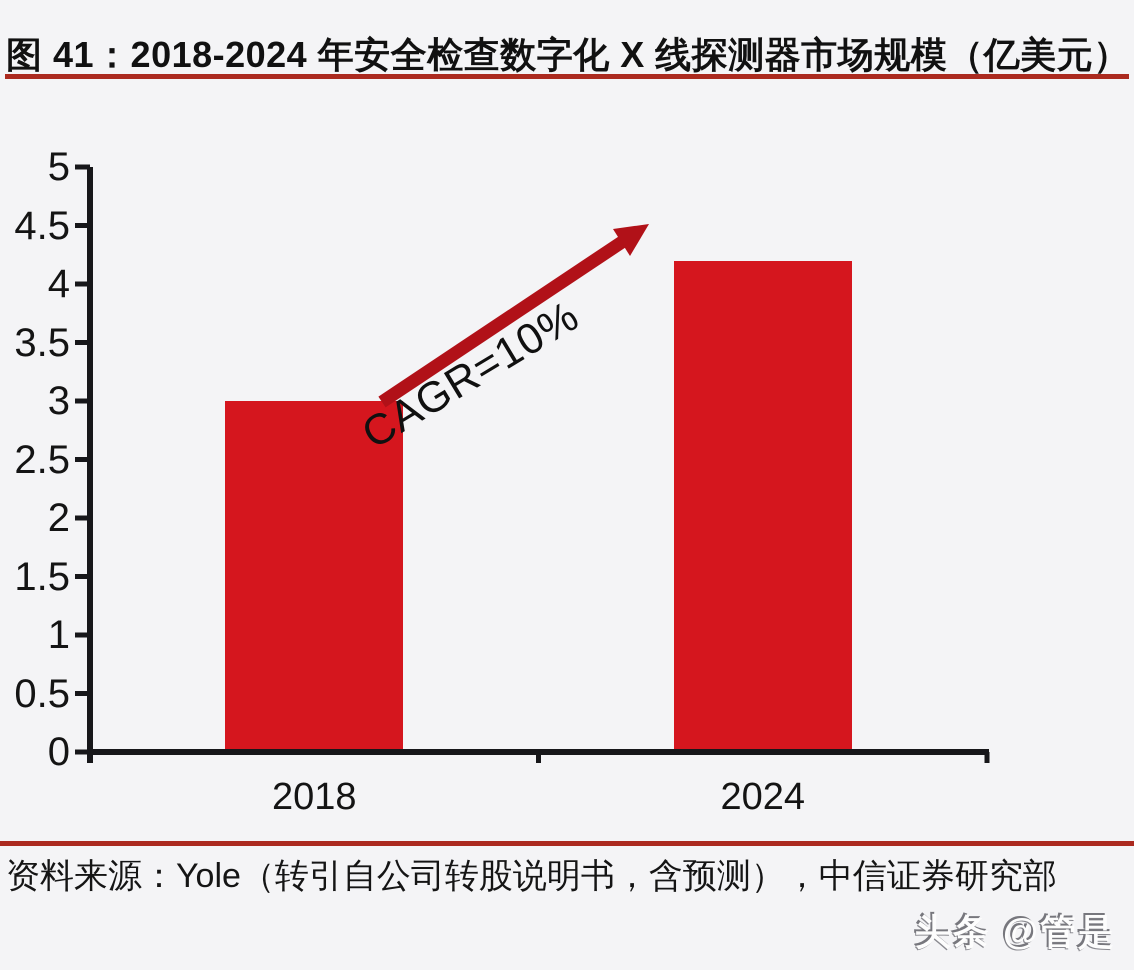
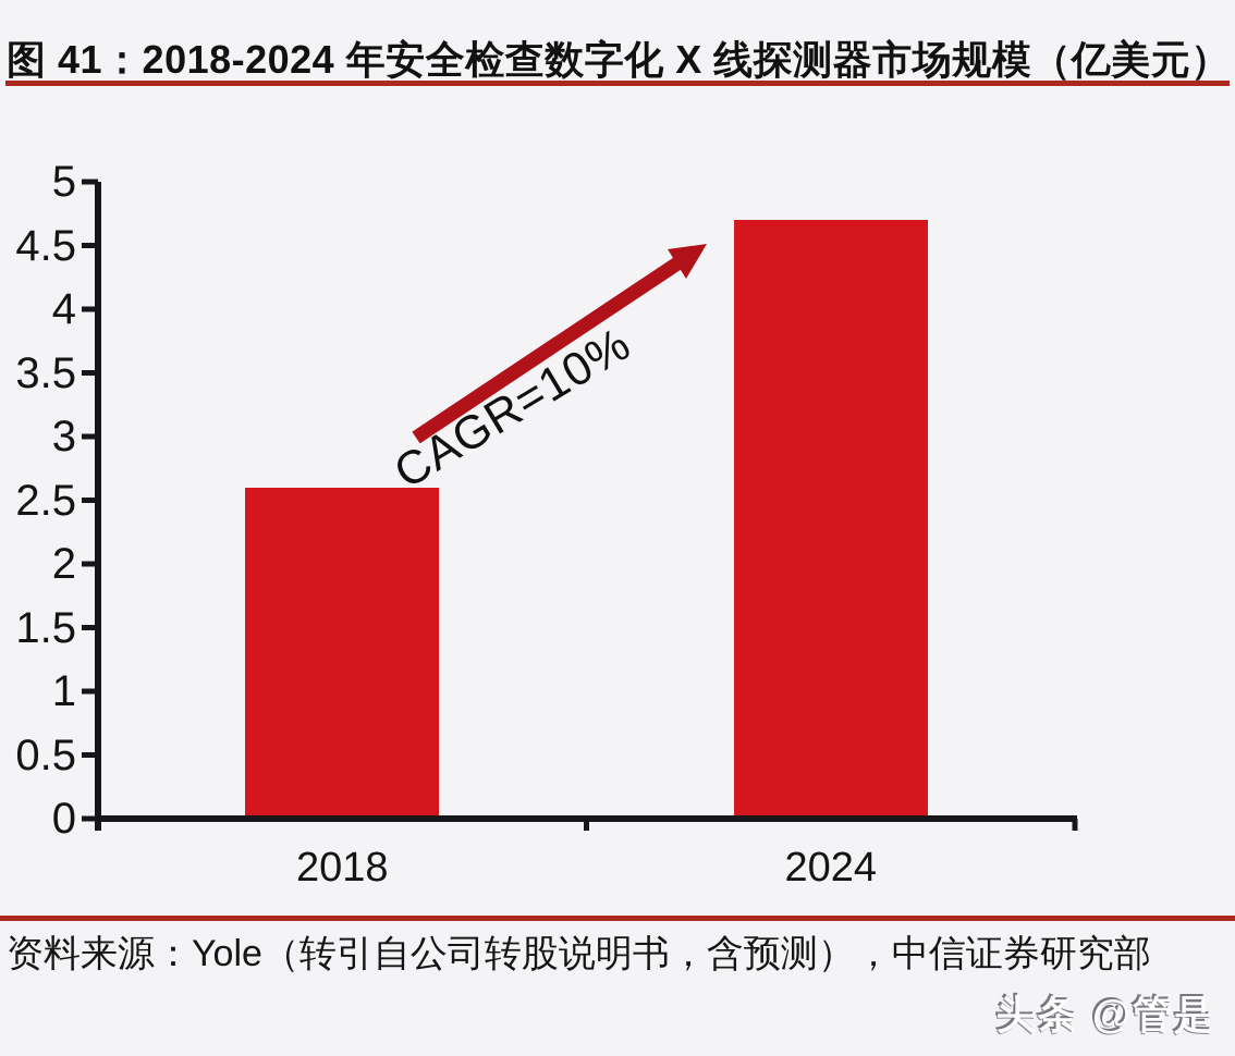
2018: 3.0 -> 2.6
2024: 4.2 -> 4.7
